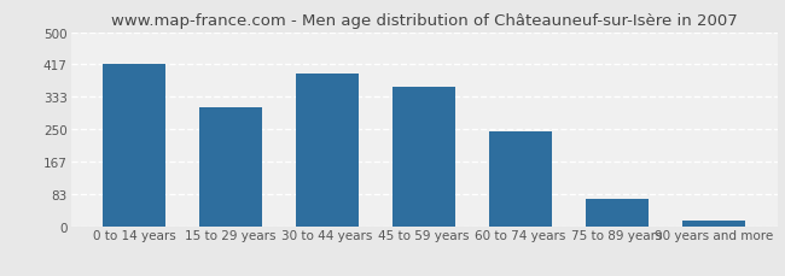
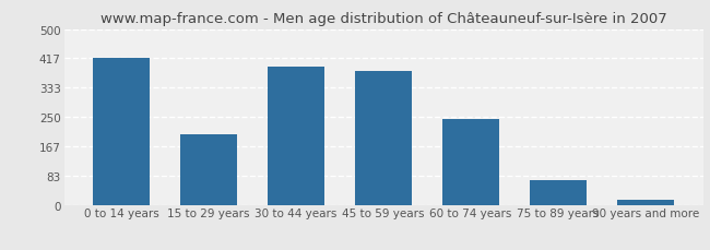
15 to 29 years: 306 -> 200
45 to 59 years: 358 -> 380
